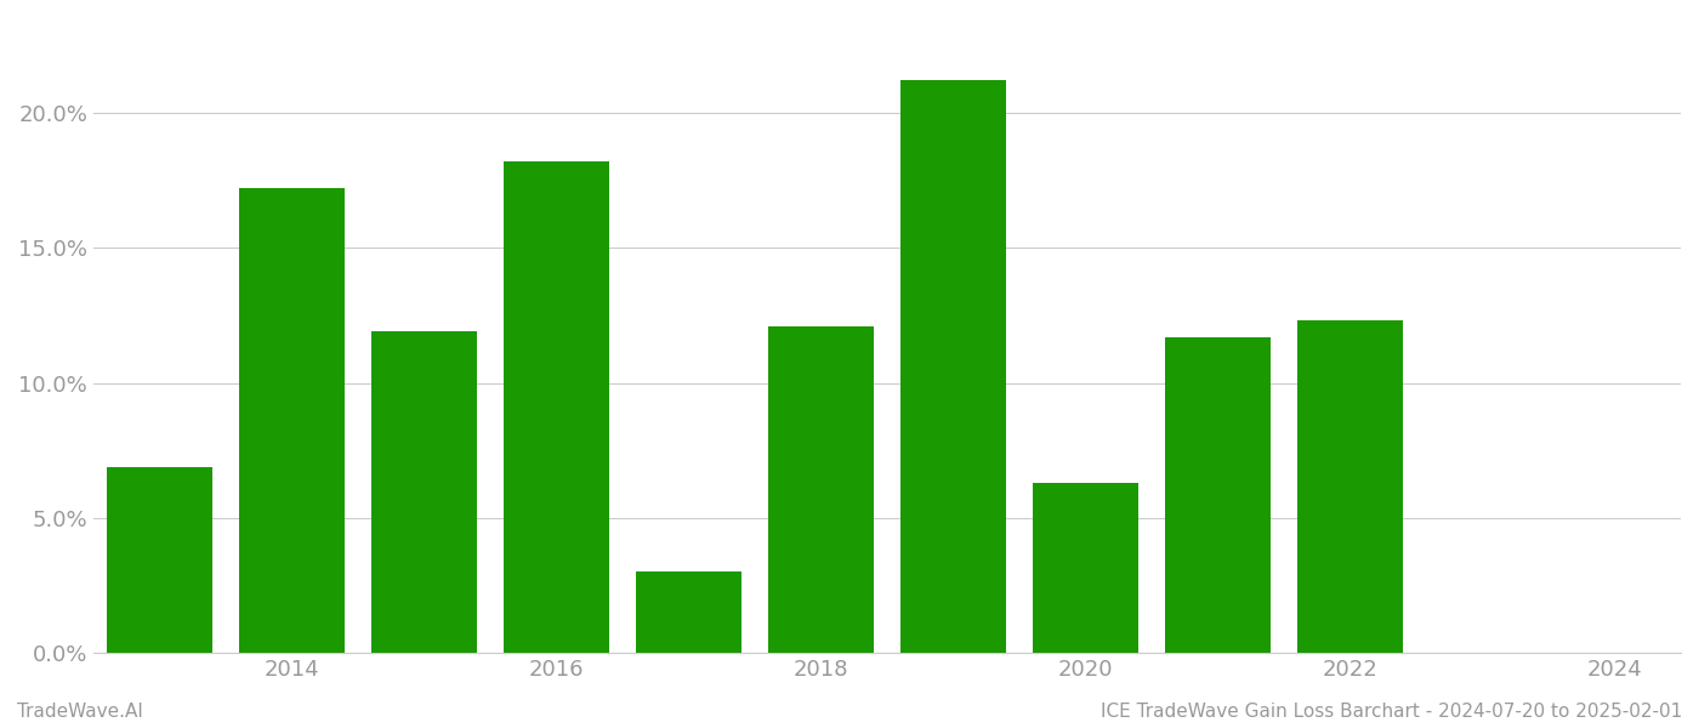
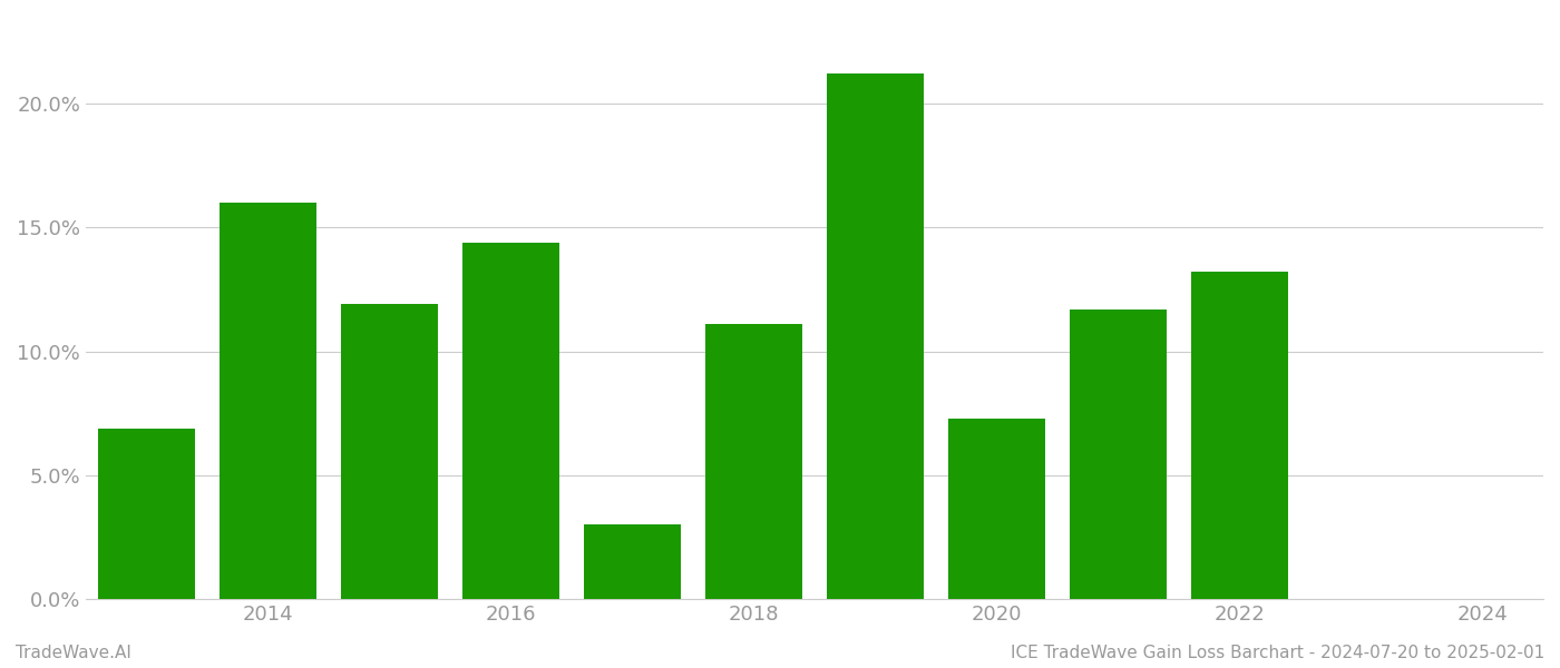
2014: 17.2% -> 16.0%
2016: 18.2% -> 14.4%
2018: 12.1% -> 11.1%
2020: 6.3% -> 7.3%
2022: 12.3% -> 13.2%
